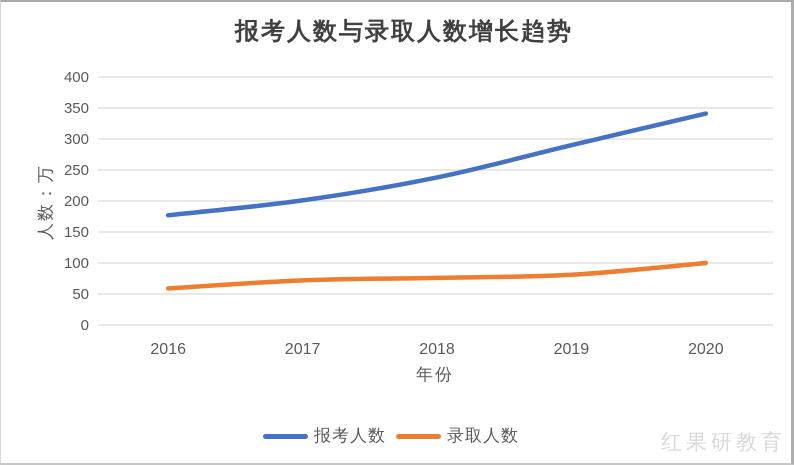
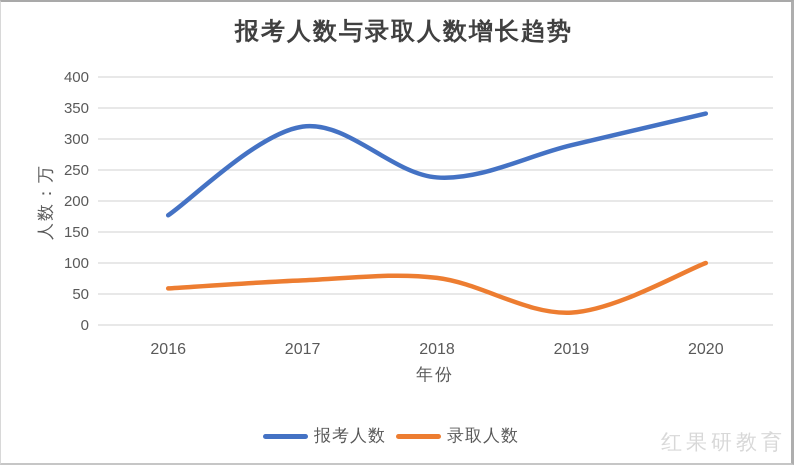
报考人数/2017: 200 -> 320
录取人数/2019: 80 -> 20
